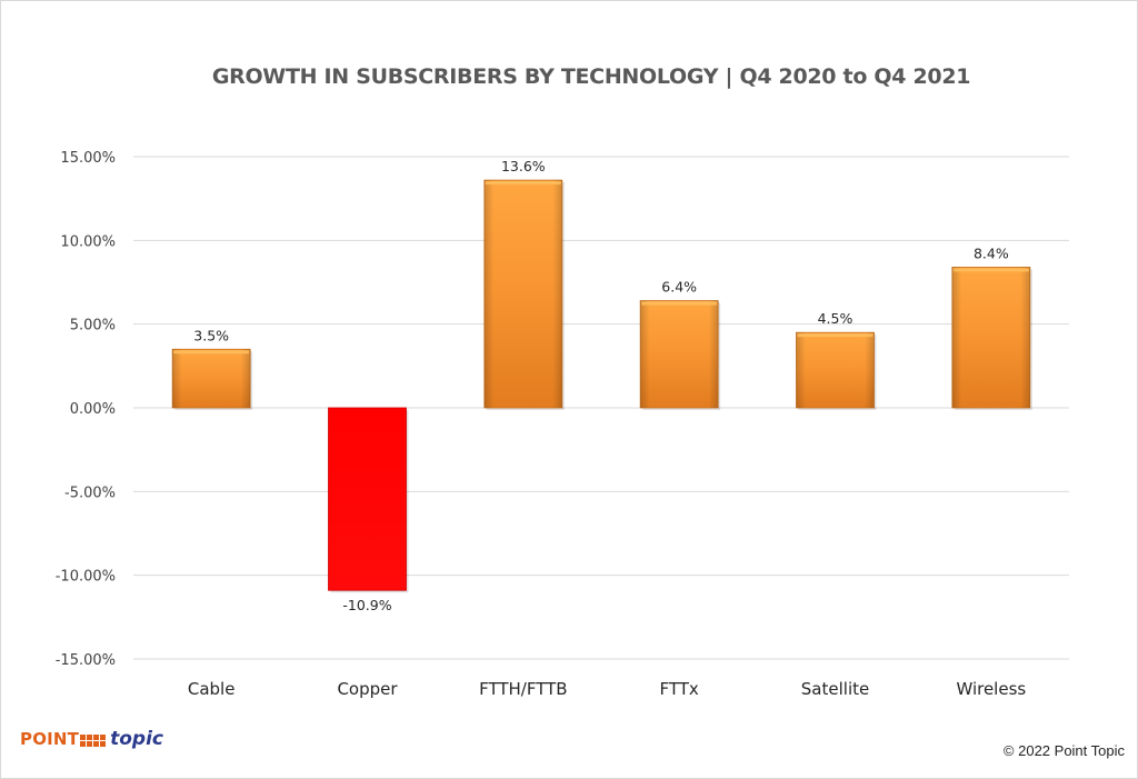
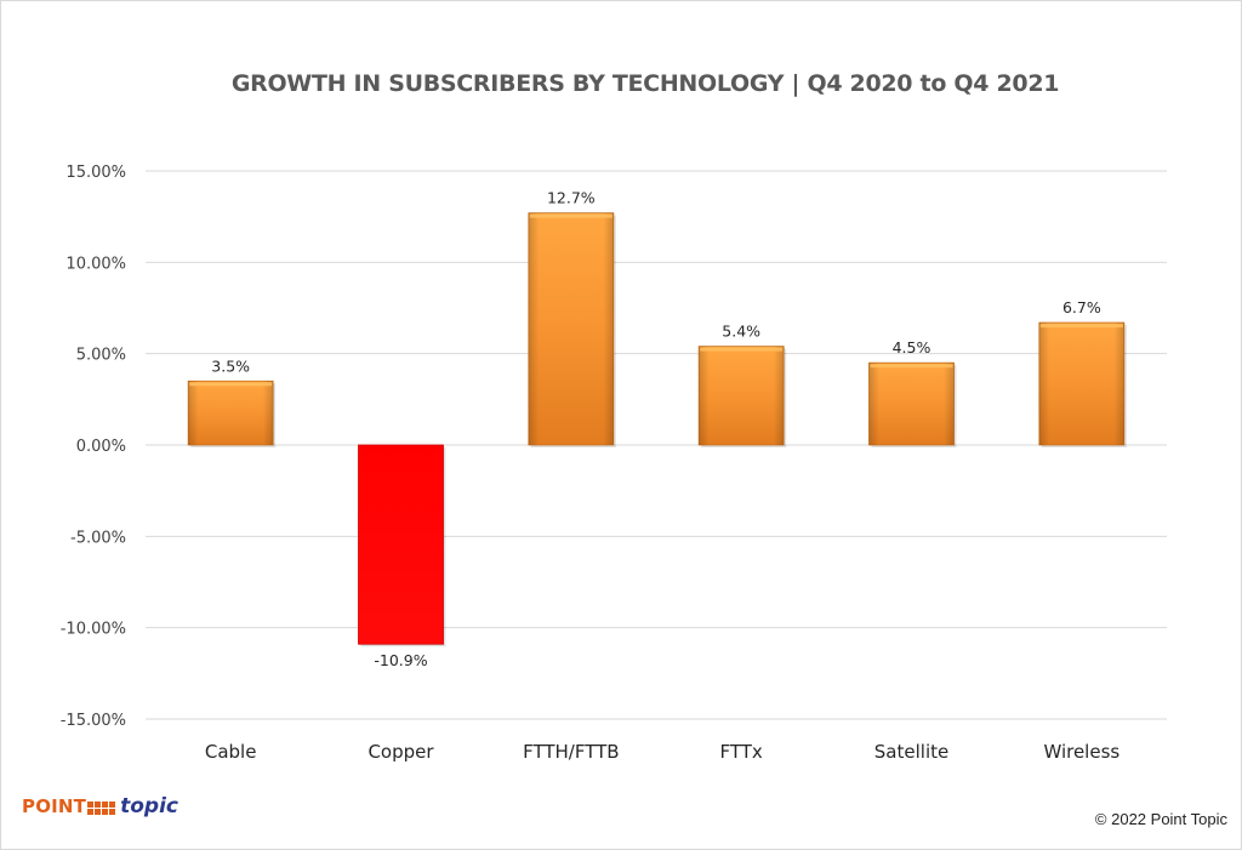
FTTH/FTTB: 13.6% -> 12.7%
FTTx: 6.4% -> 5.4%
Wireless: 8.4% -> 6.7%
